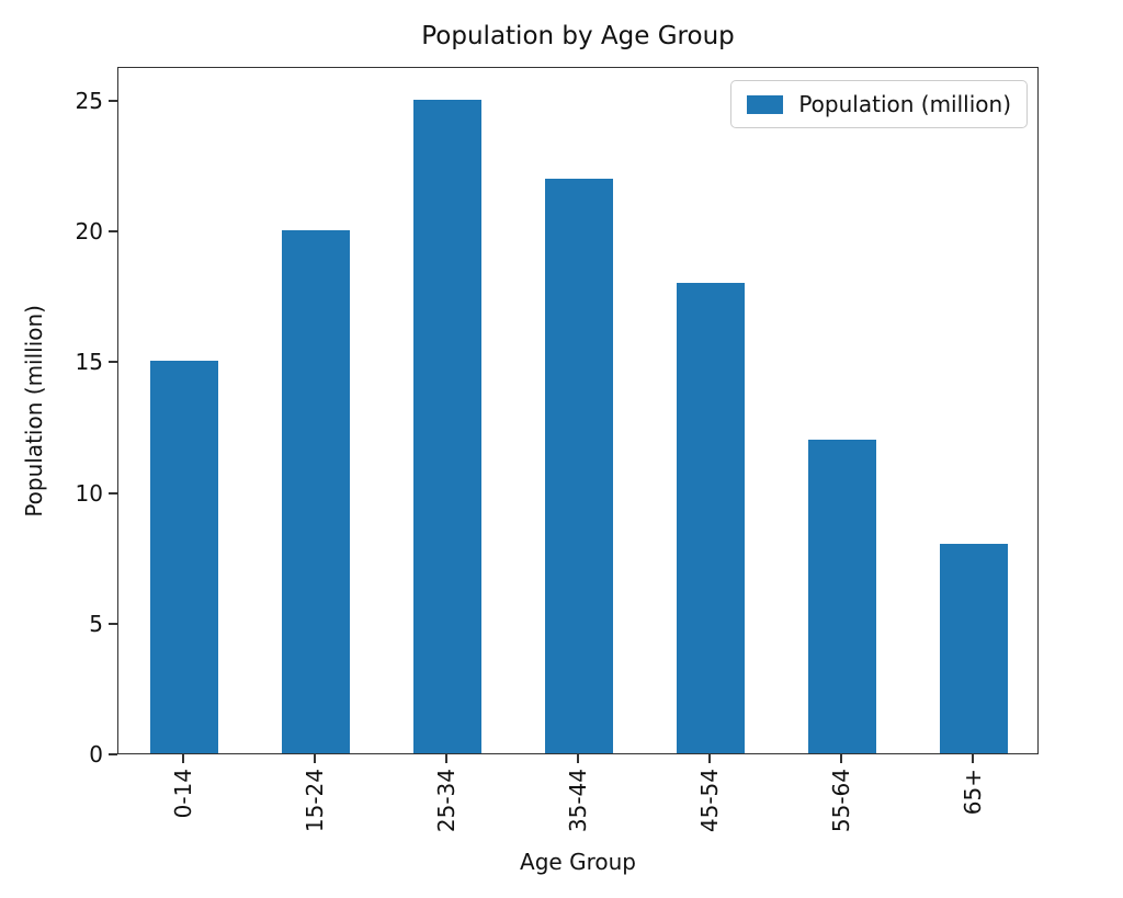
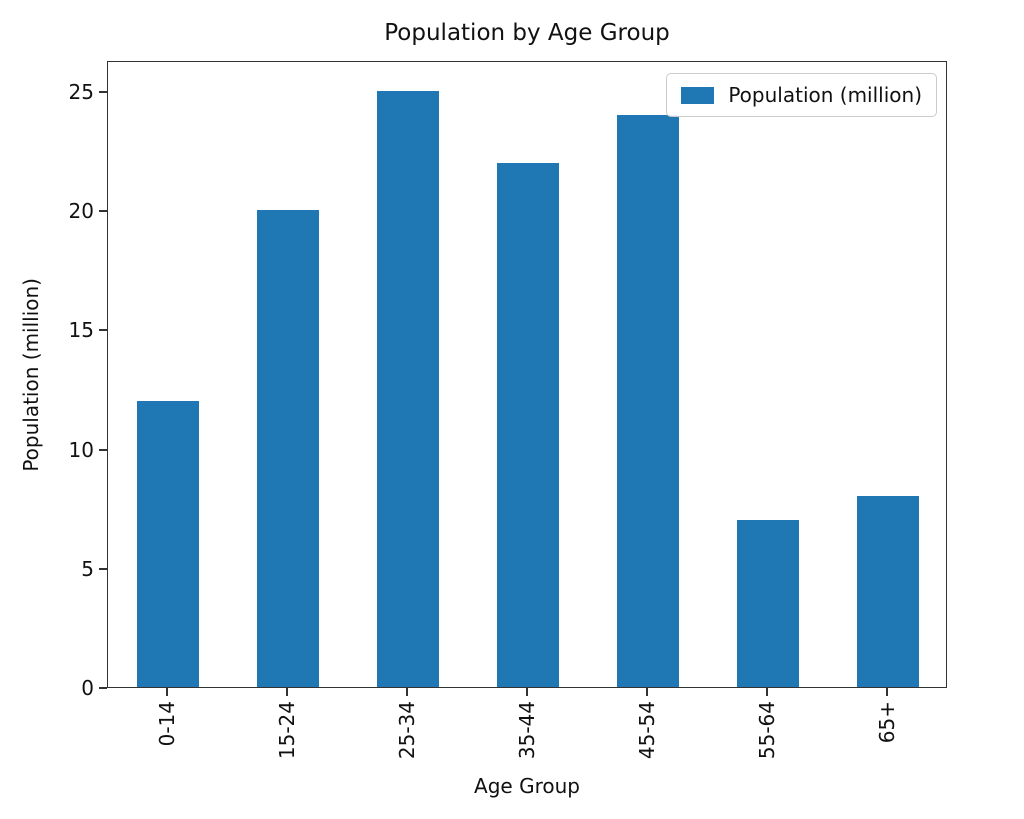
0-14: 15 -> 12
45-54: 18 -> 24
55-64: 12 -> 7
